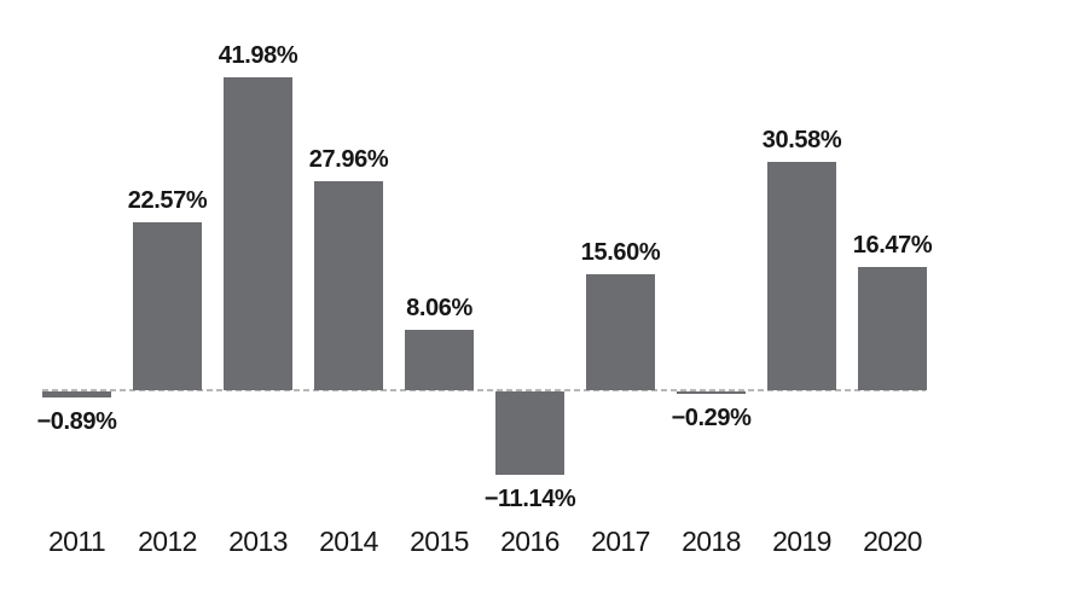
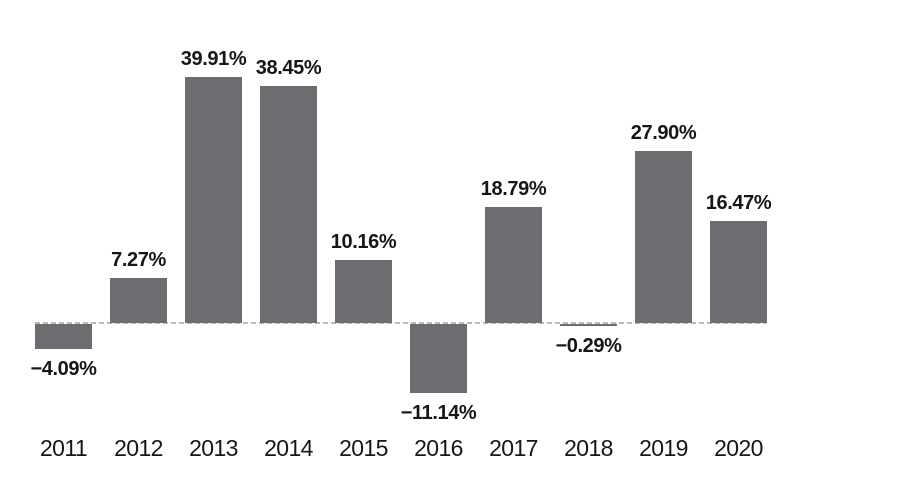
2011: −0.89% -> −4.09%
2012: 22.57% -> 7.27%
2013: 41.98% -> 39.91%
2014: 27.96% -> 38.45%
2015: 8.06% -> 10.16%
2017: 15.60% -> 18.79%
2019: 30.58% -> 27.90%
